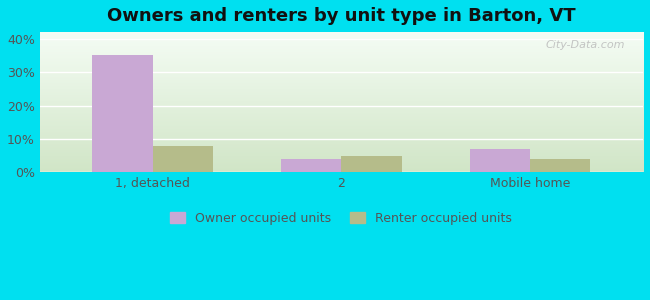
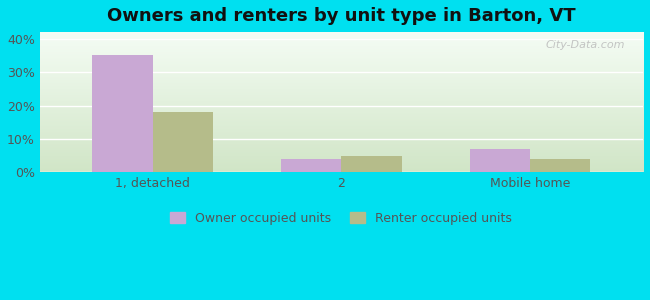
Renter occupied units/1, detached: 8% -> 18%
